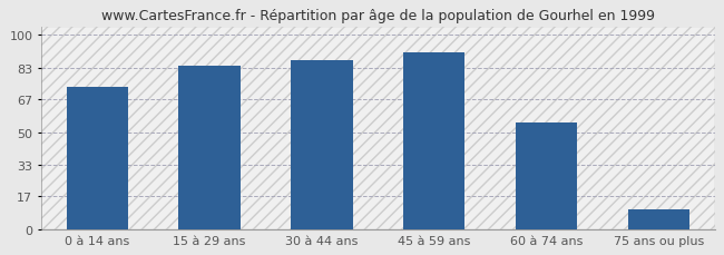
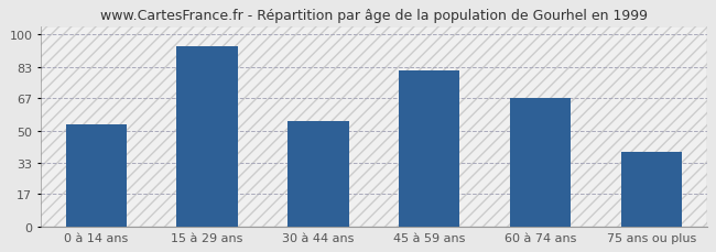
0 à 14 ans: 73 -> 53
15 à 29 ans: 84 -> 94
30 à 44 ans: 87 -> 55
45 à 59 ans: 91 -> 81
60 à 74 ans: 55 -> 67
75 ans ou plus: 10 -> 39
